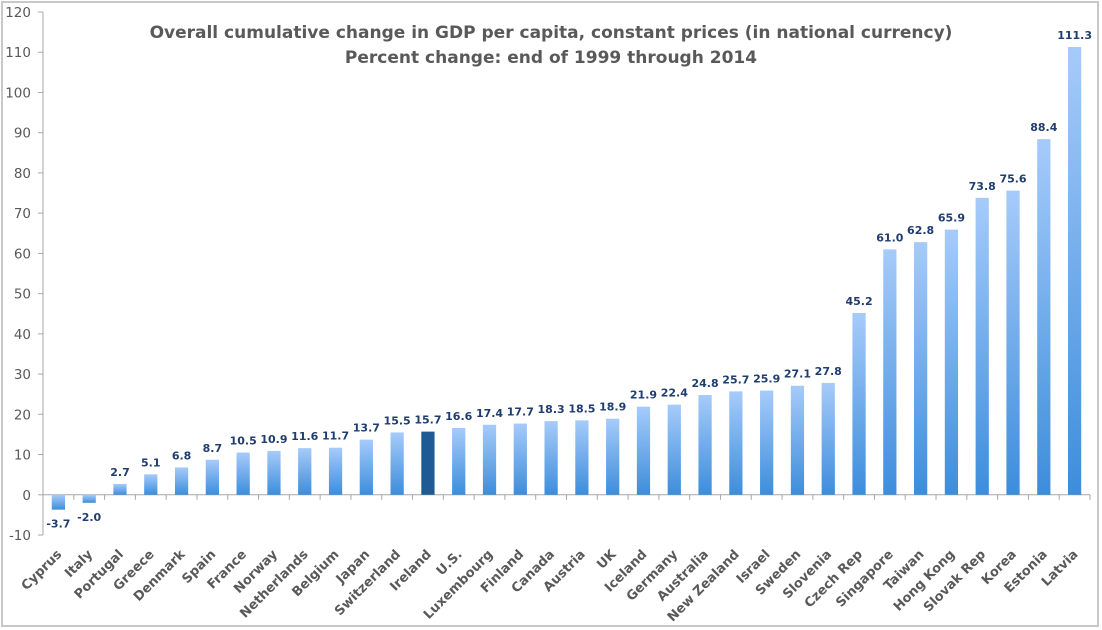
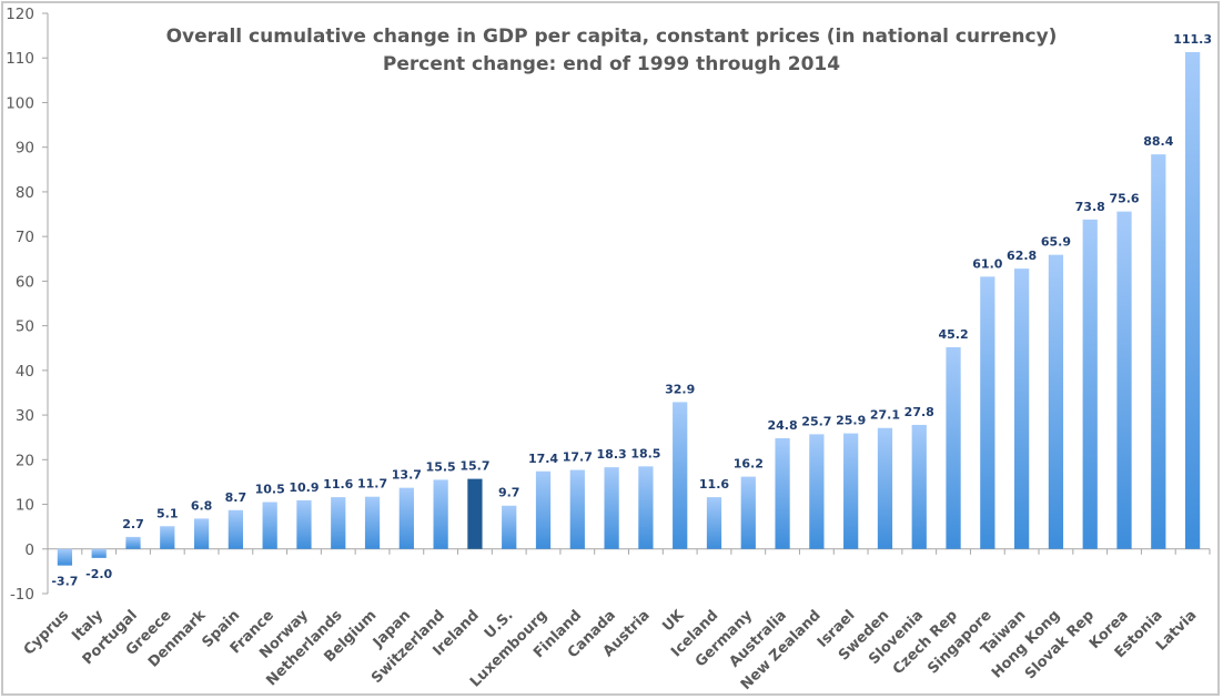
U.S.: 16.6 -> 9.7
UK: 18.9 -> 32.9
Iceland: 21.9 -> 11.6
Germany: 22.4 -> 16.2
